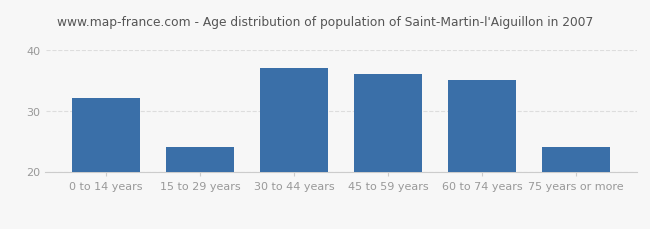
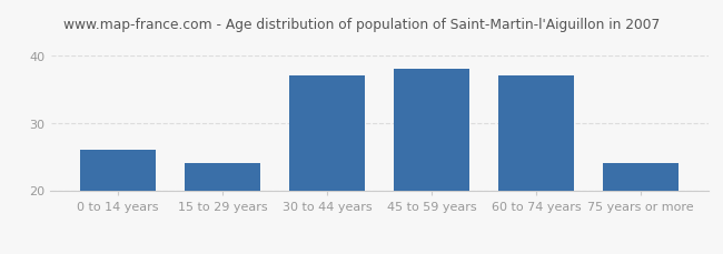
0 to 14 years: 32 -> 26
45 to 59 years: 36 -> 38
60 to 74 years: 35 -> 37
